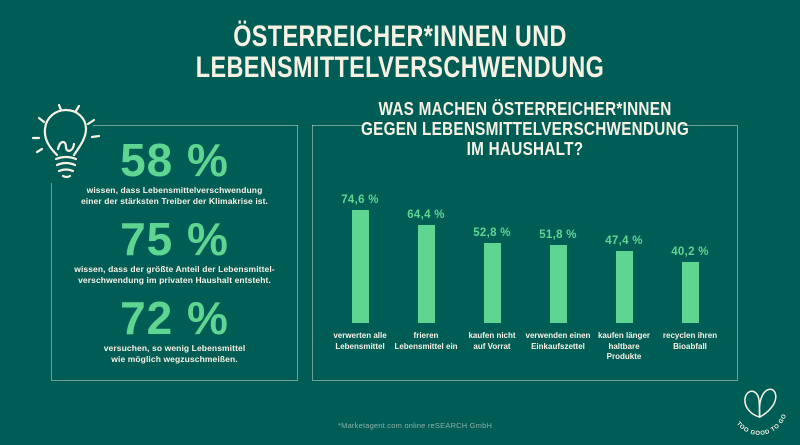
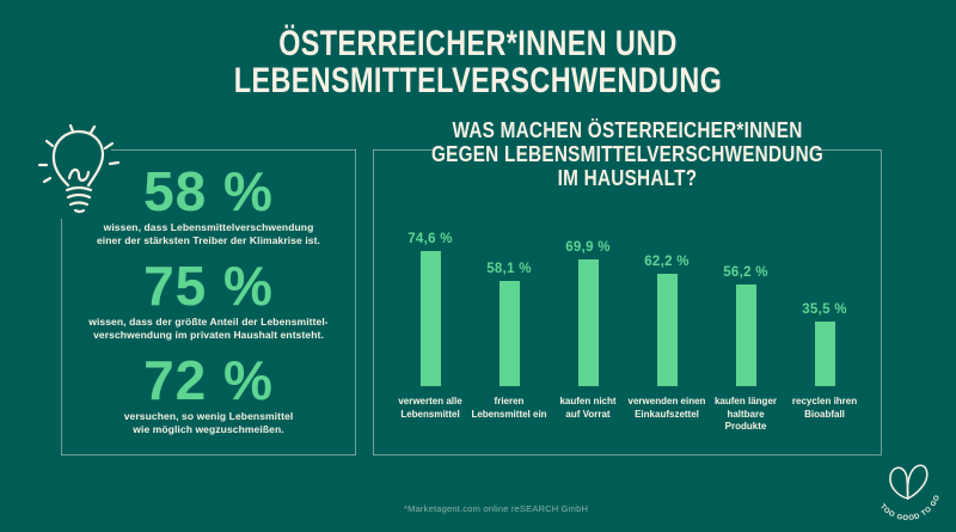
frieren Lebensmittel ein: 64,4 -> 58,1
kaufen nicht auf Vorrat: 52,8 -> 69,9
verwenden einen Einkaufszettel: 51,8 -> 62,2
kaufen länger haltbare Produkte: 47,4 -> 56,2
recyclen ihren Bioabfall: 40,2 -> 35,5
